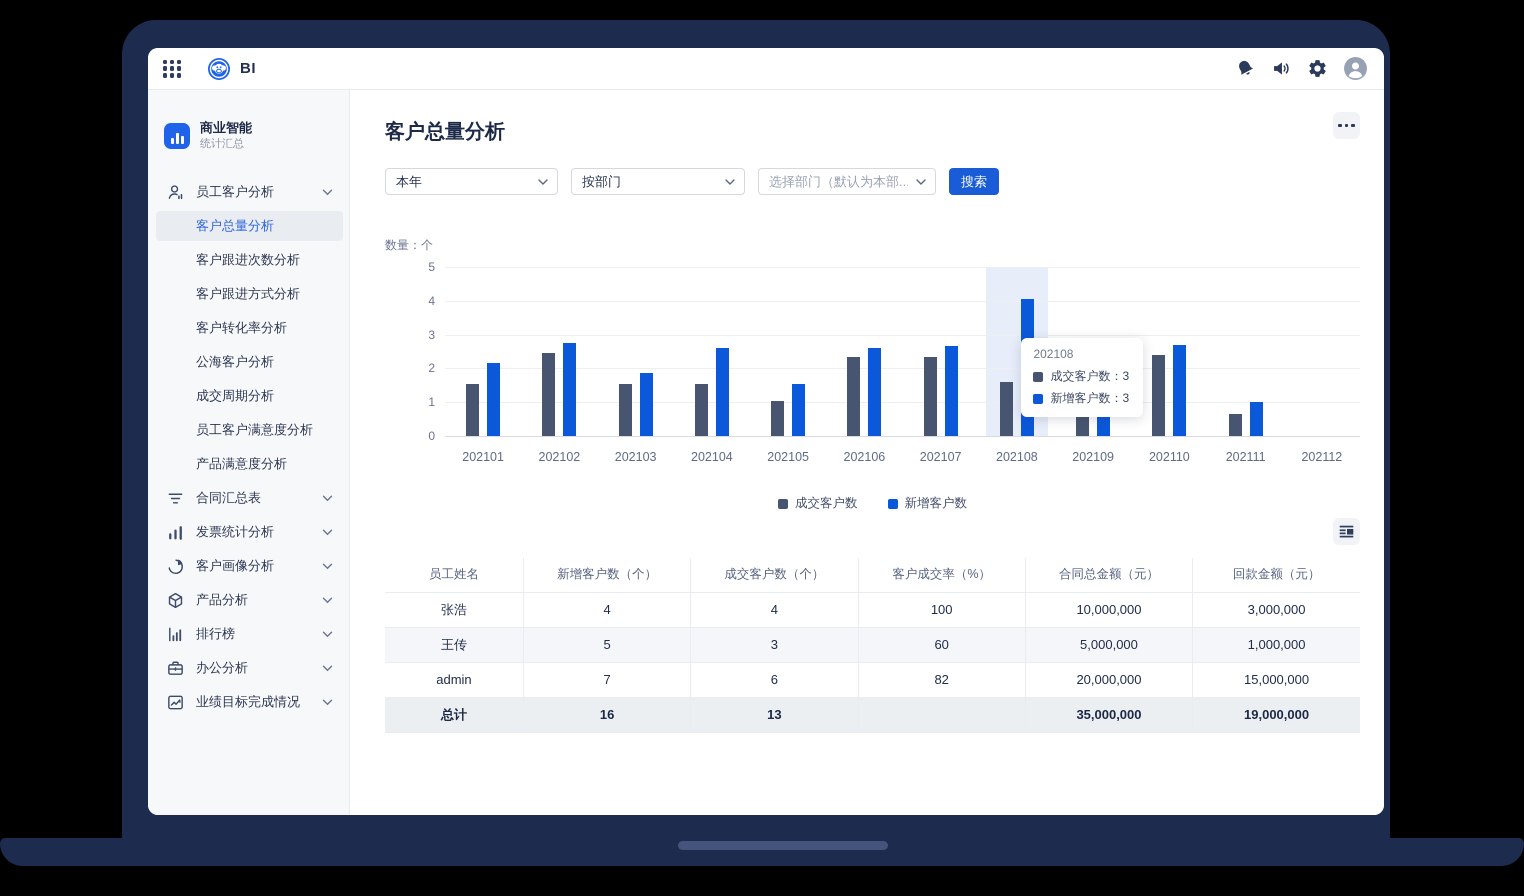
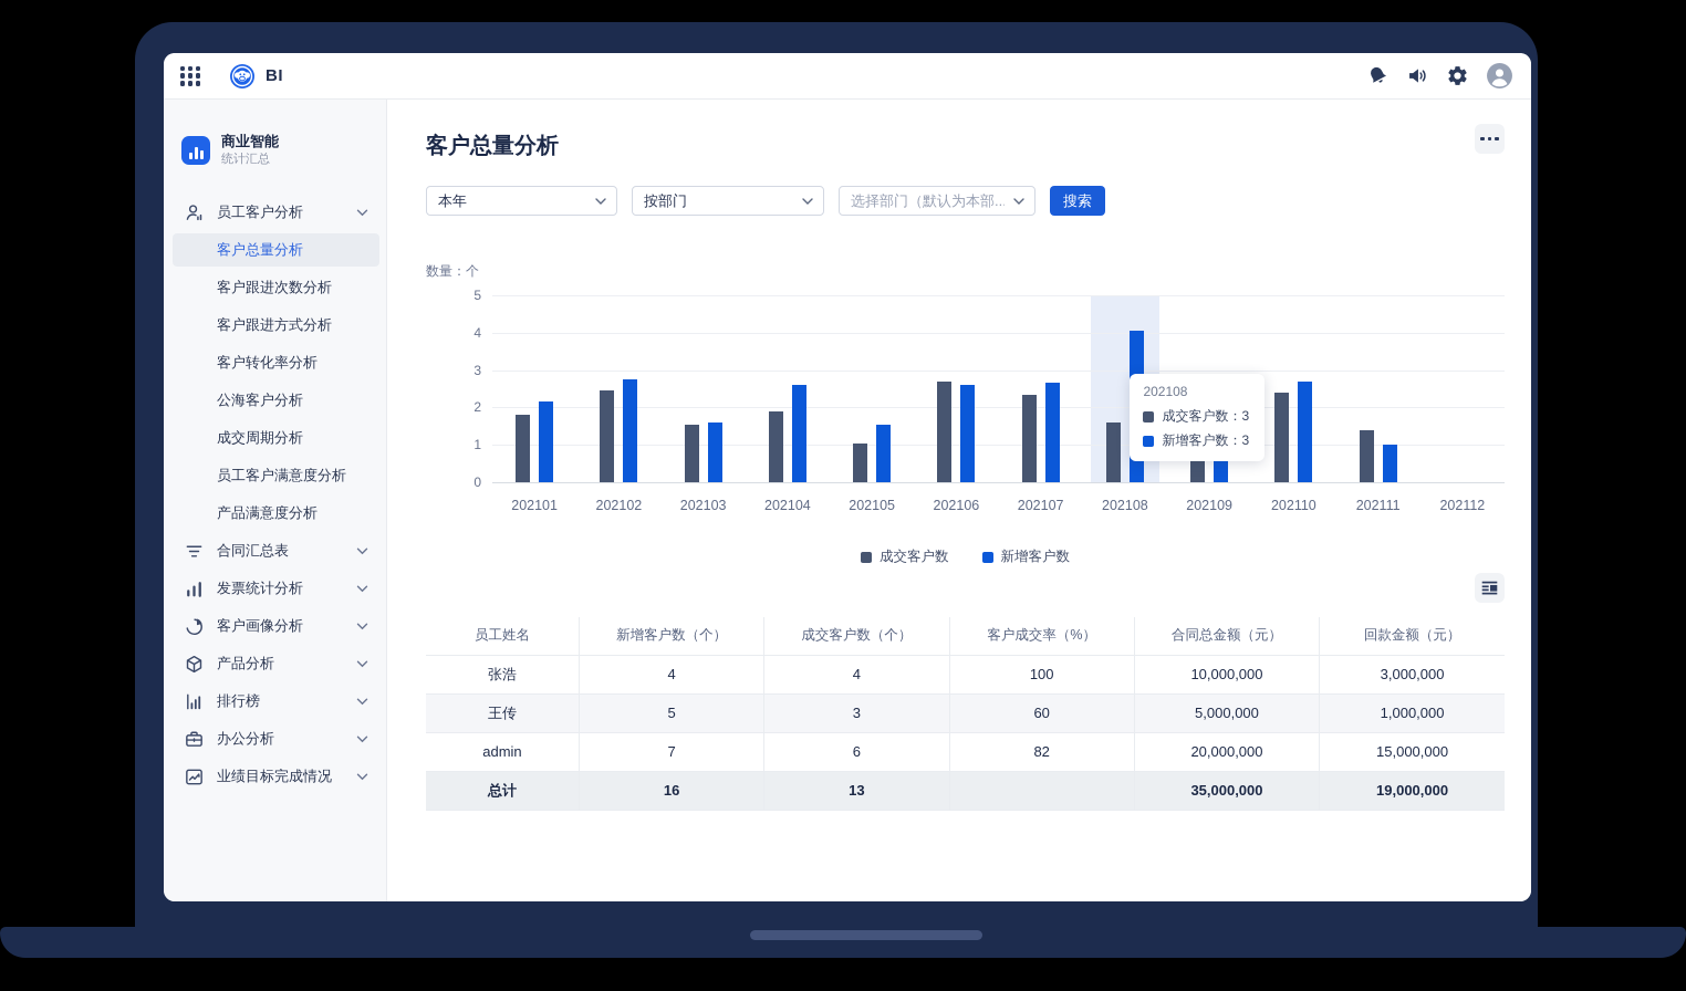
成交客户数/202101: 1.6 -> 1.8
新增客户数/202103: 1.9 -> 1.6
成交客户数/202104: 1.6 -> 1.9
成交客户数/202106: 2.4 -> 2.7
成交客户数/202111: 0.7 -> 1.4
